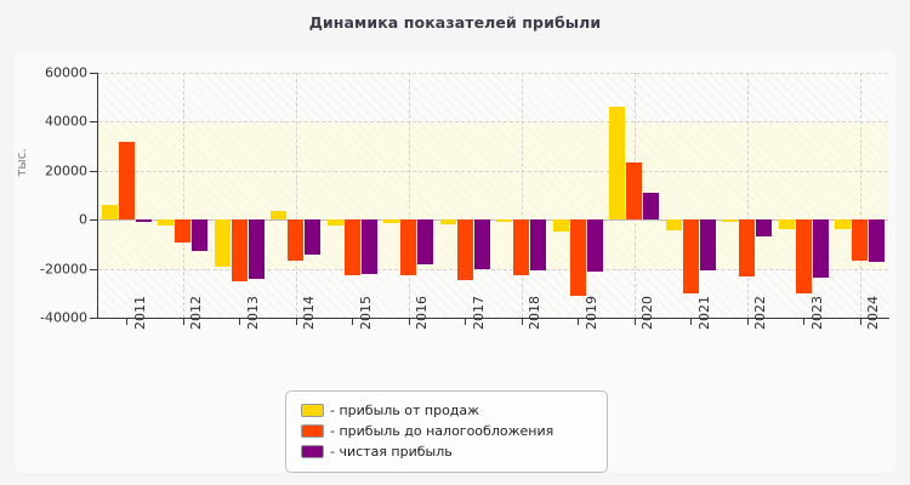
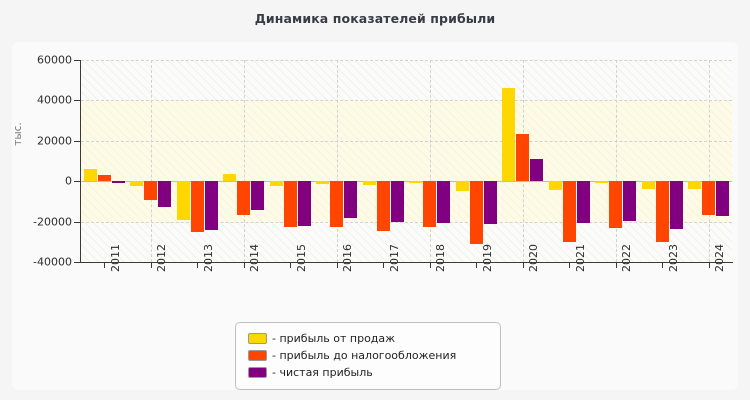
- прибыль до налогообложения/2011: 32000 -> 3000
- чистая прибыль/2022: -7000 -> -20000
